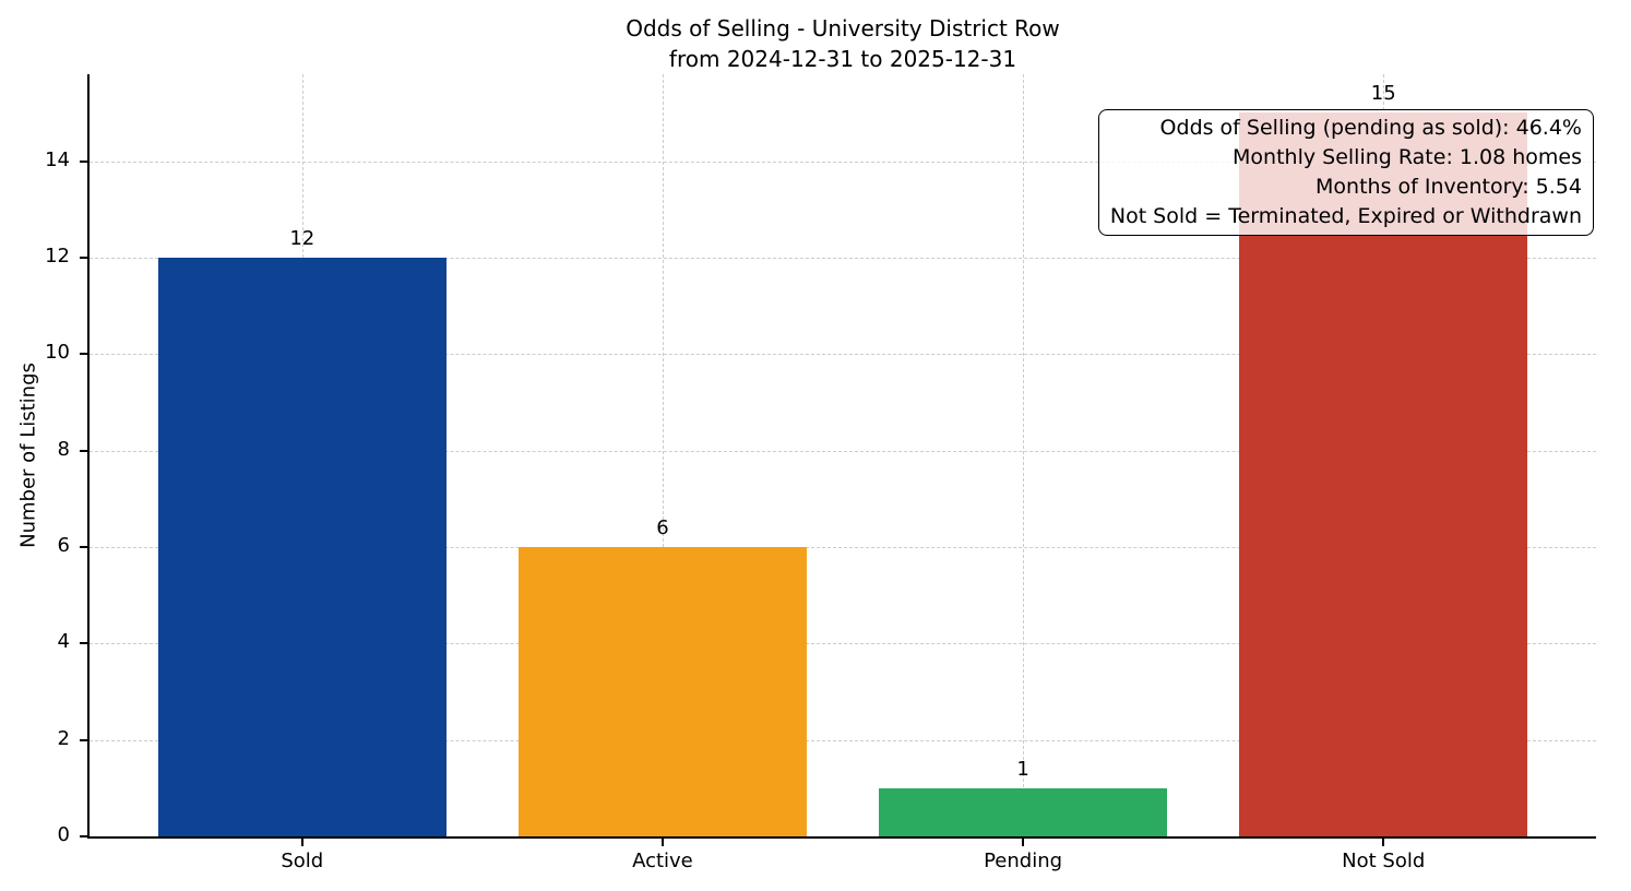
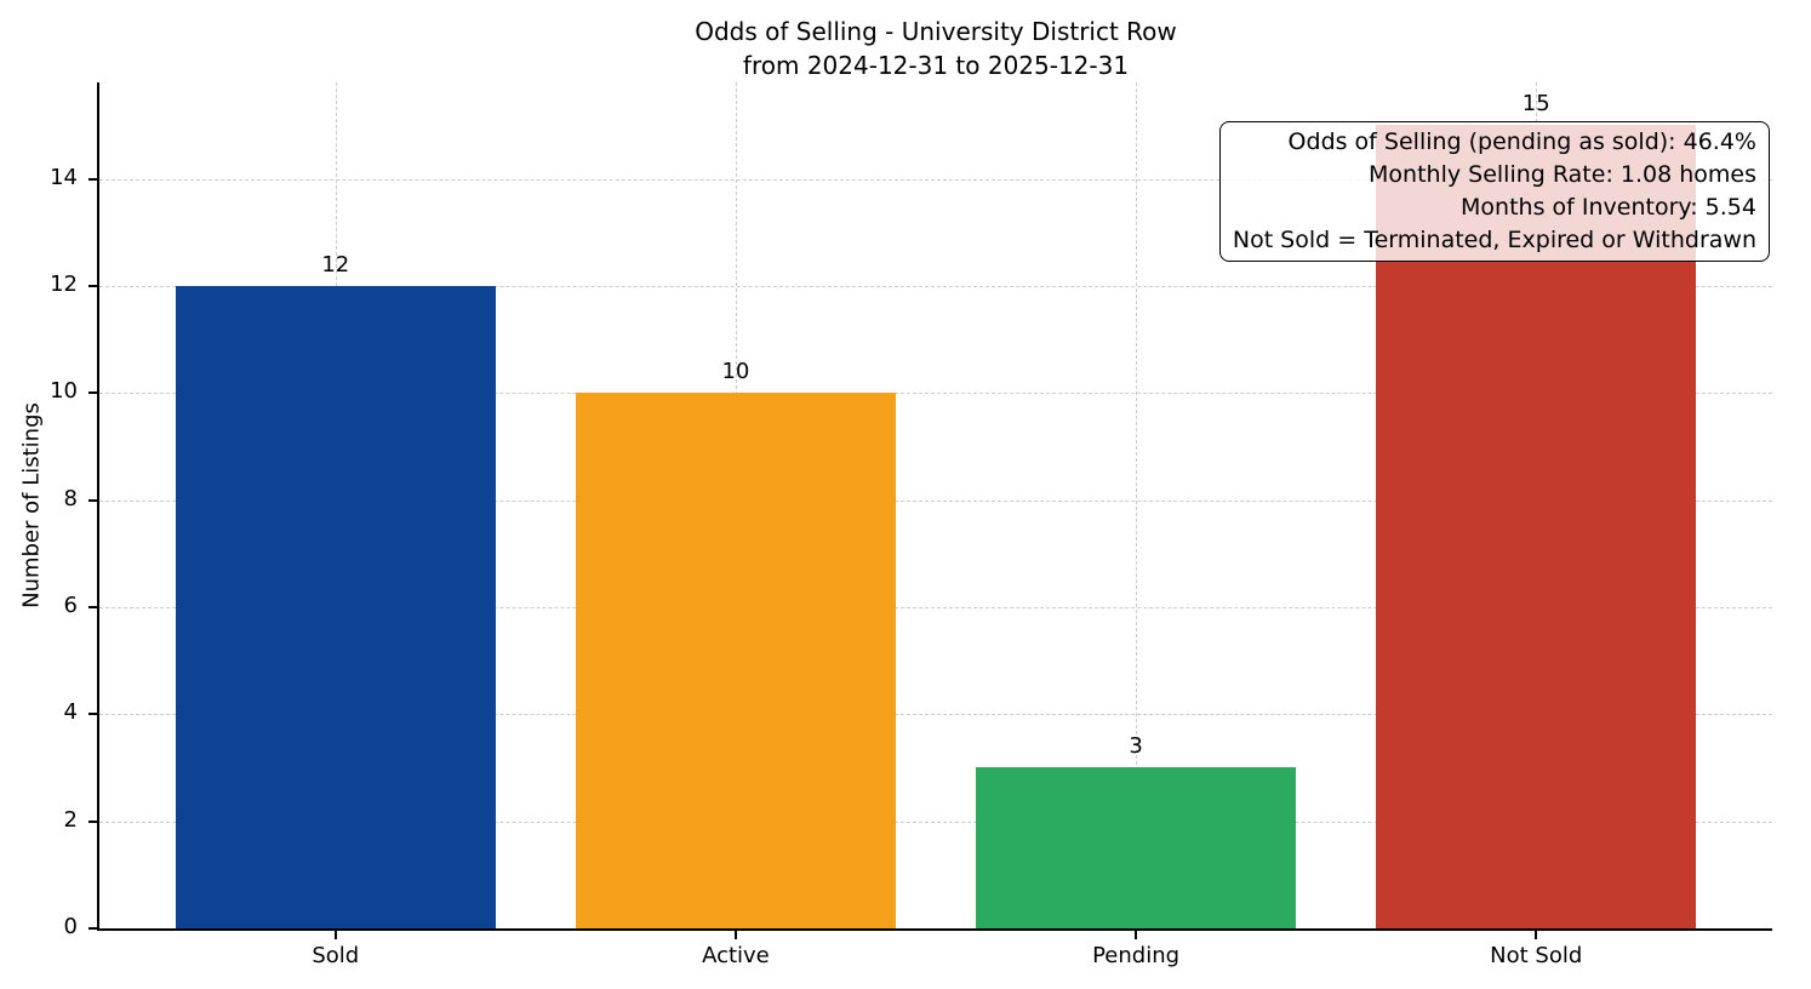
Active: 6 -> 10
Pending: 1 -> 3
